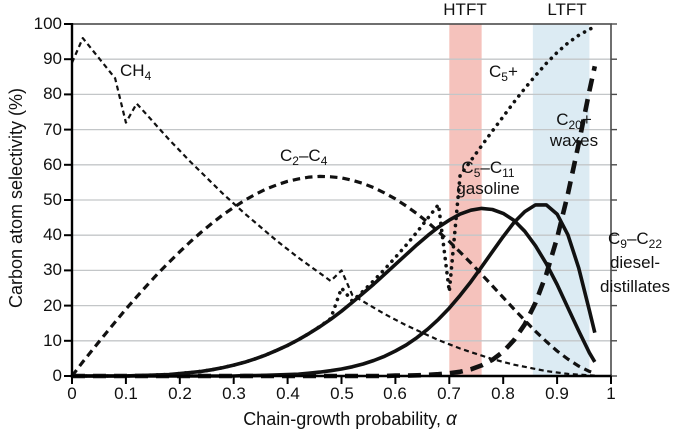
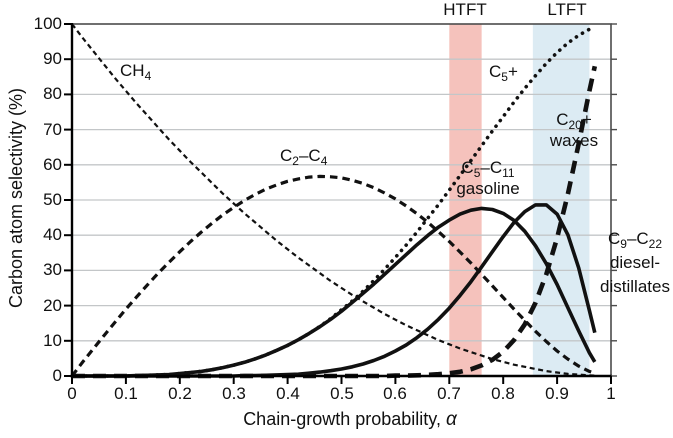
CH4/0: 89 -> 100
CH4/0.1: 72 -> 81
CH4/0.5: 30 -> 25
C5+/0.5: 25 -> 19
C5+/0.7: 24 -> 53
